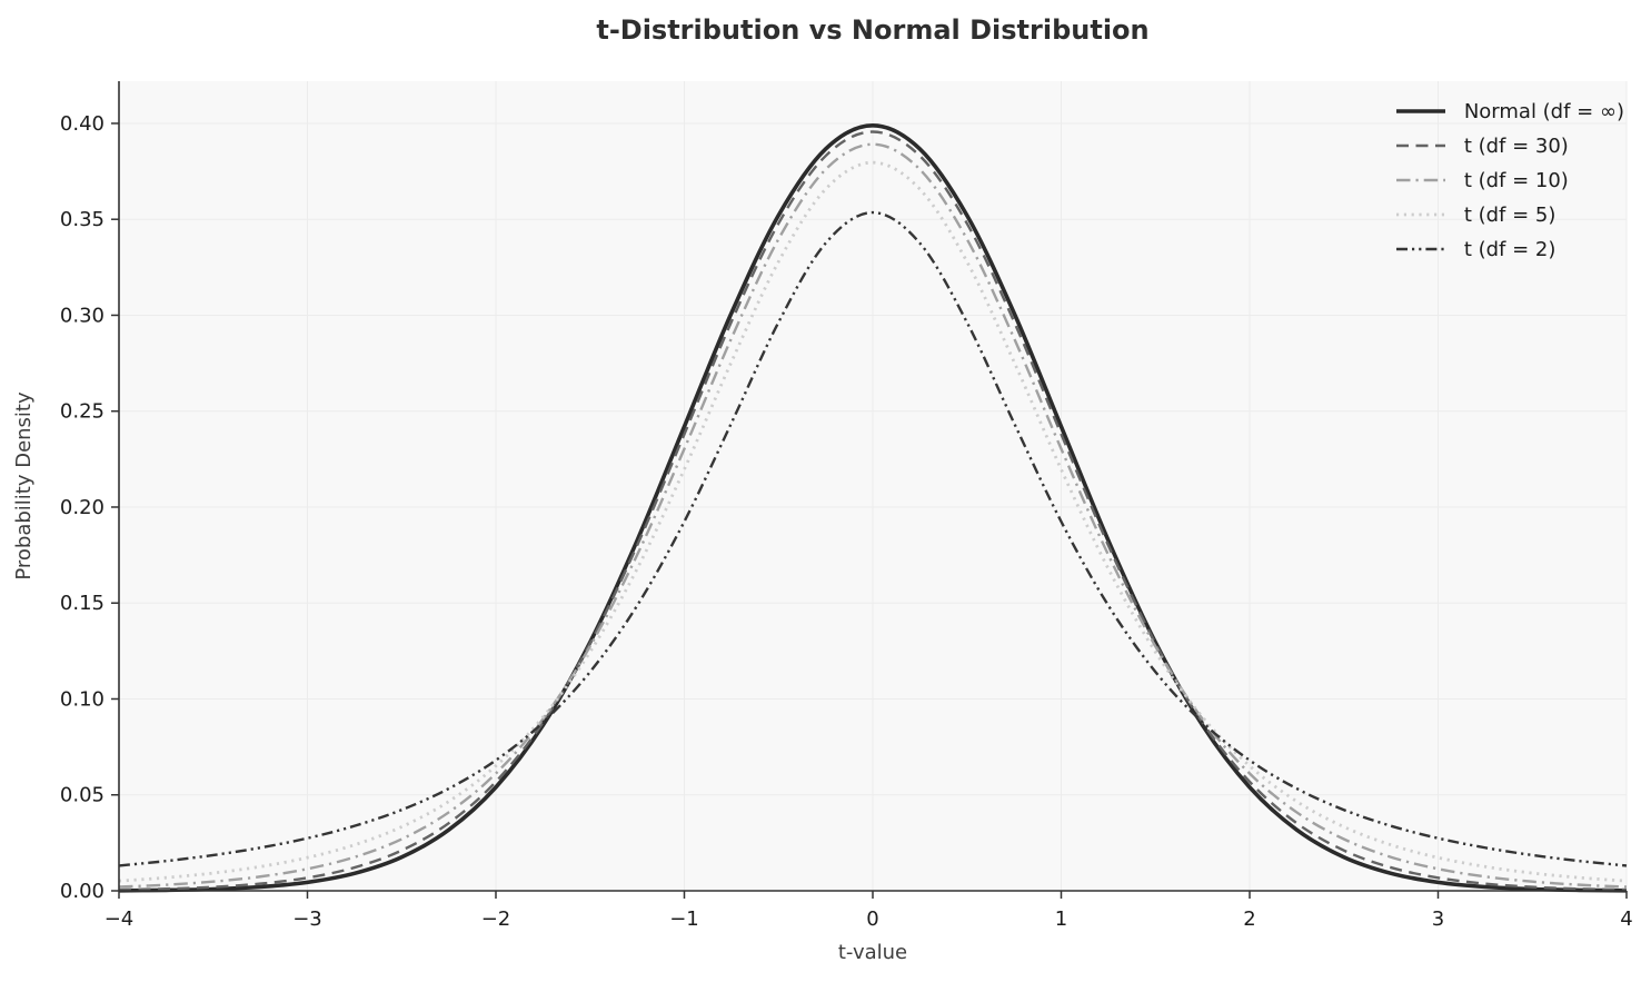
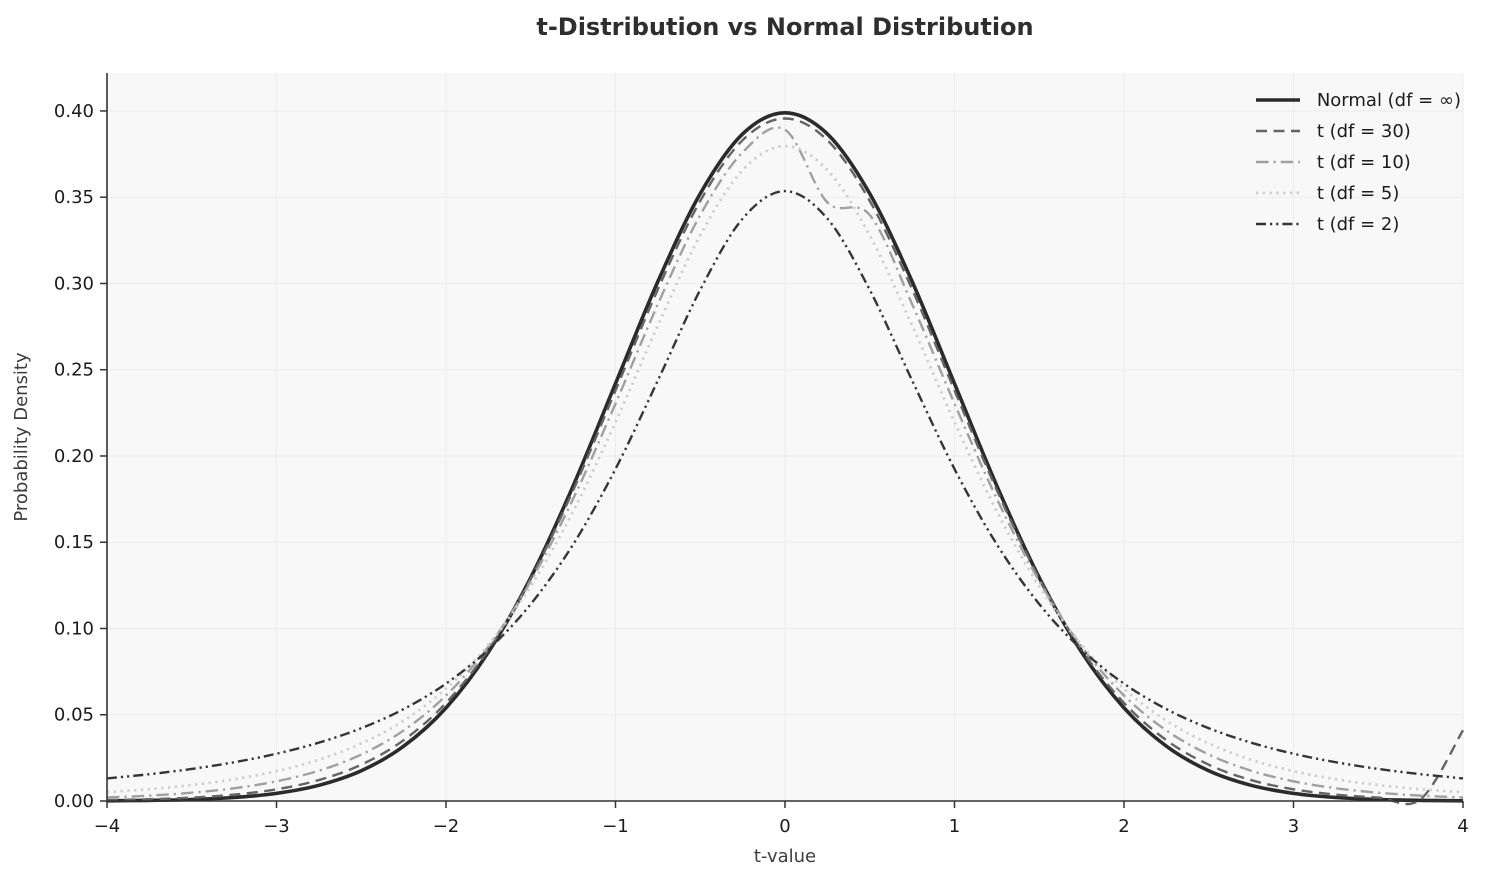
t (df = 10)/0.25: 0.376 -> 0.347
t (df = 30)/4: 0.001 -> 0.041
